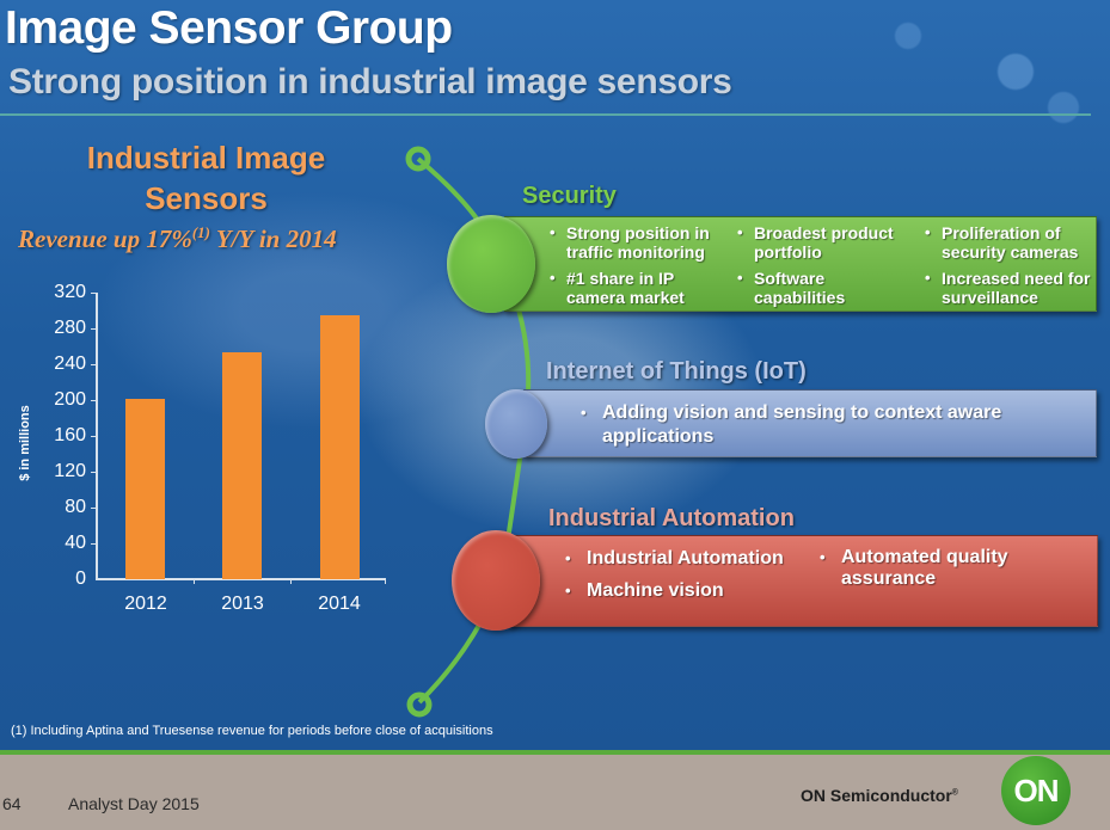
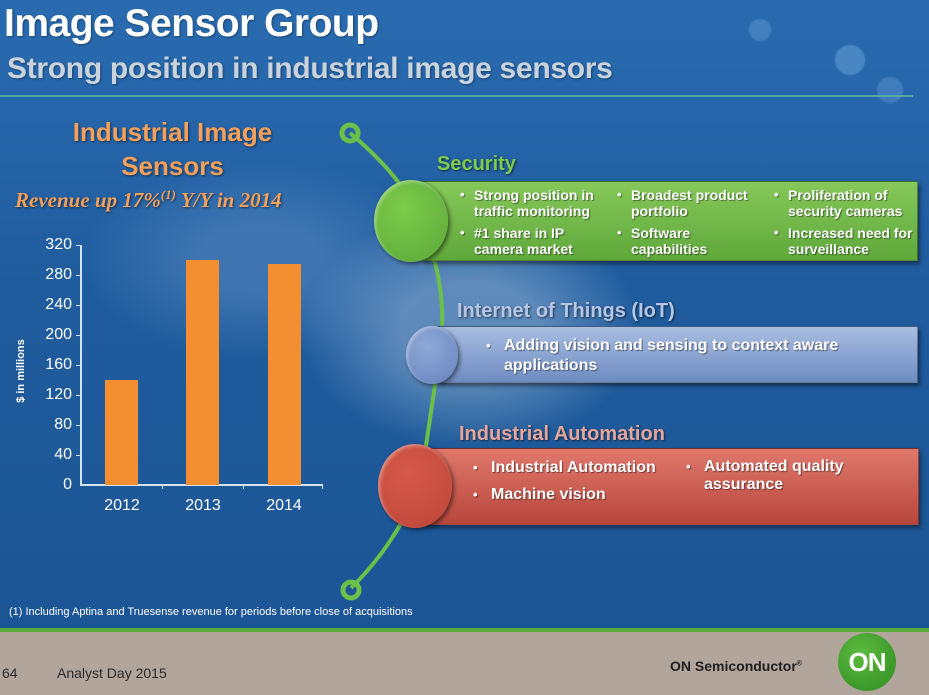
2012: 200 -> 140
2013: 250 -> 300
